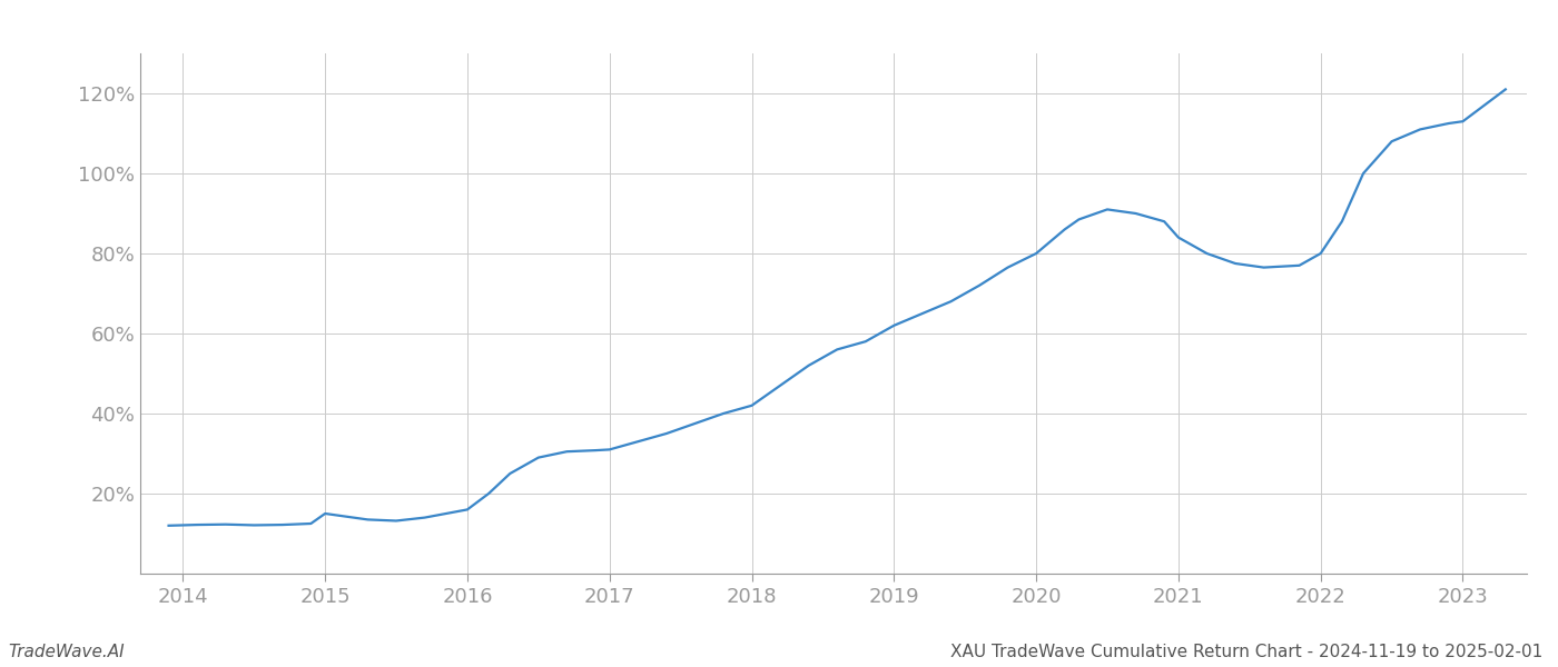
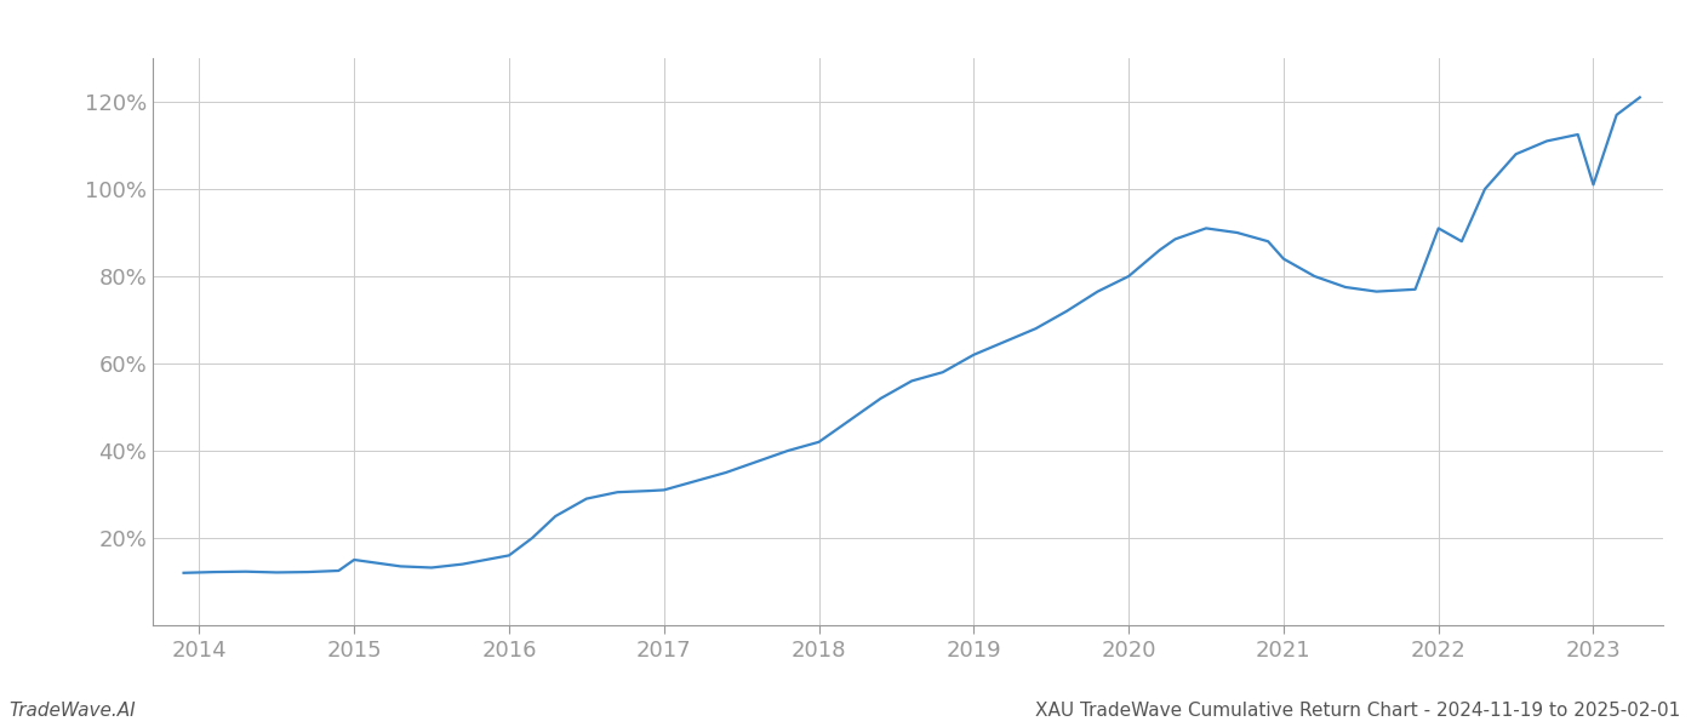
2022: 80.0% -> 91.0%
2023: 113.0% -> 101.0%
